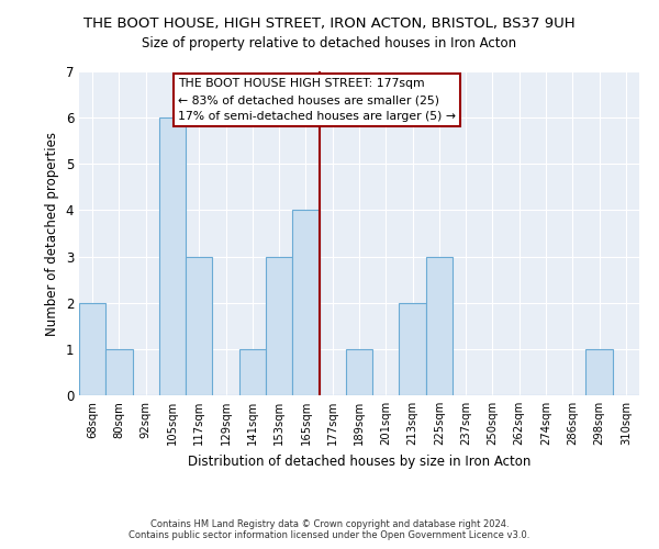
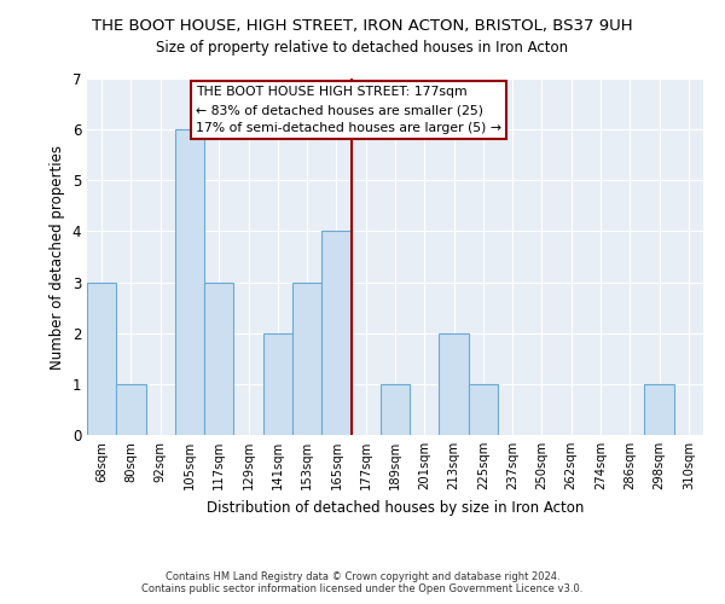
68sqm: 2 -> 3
141sqm: 1 -> 2
225sqm: 3 -> 1
